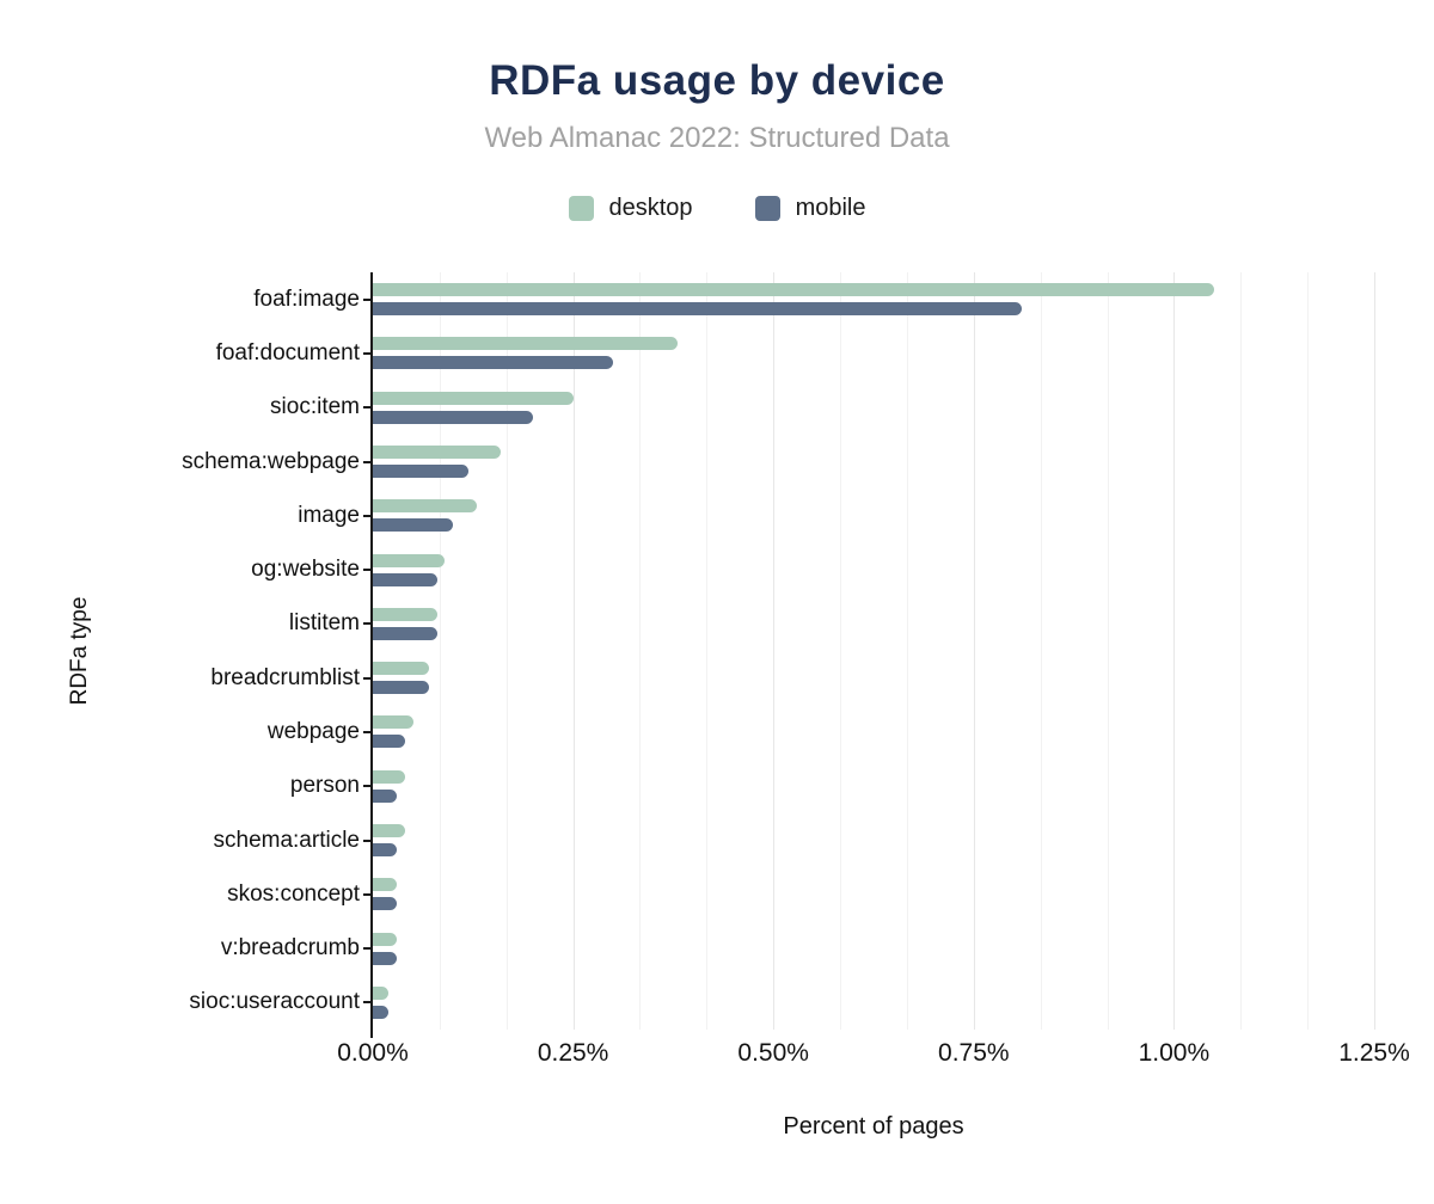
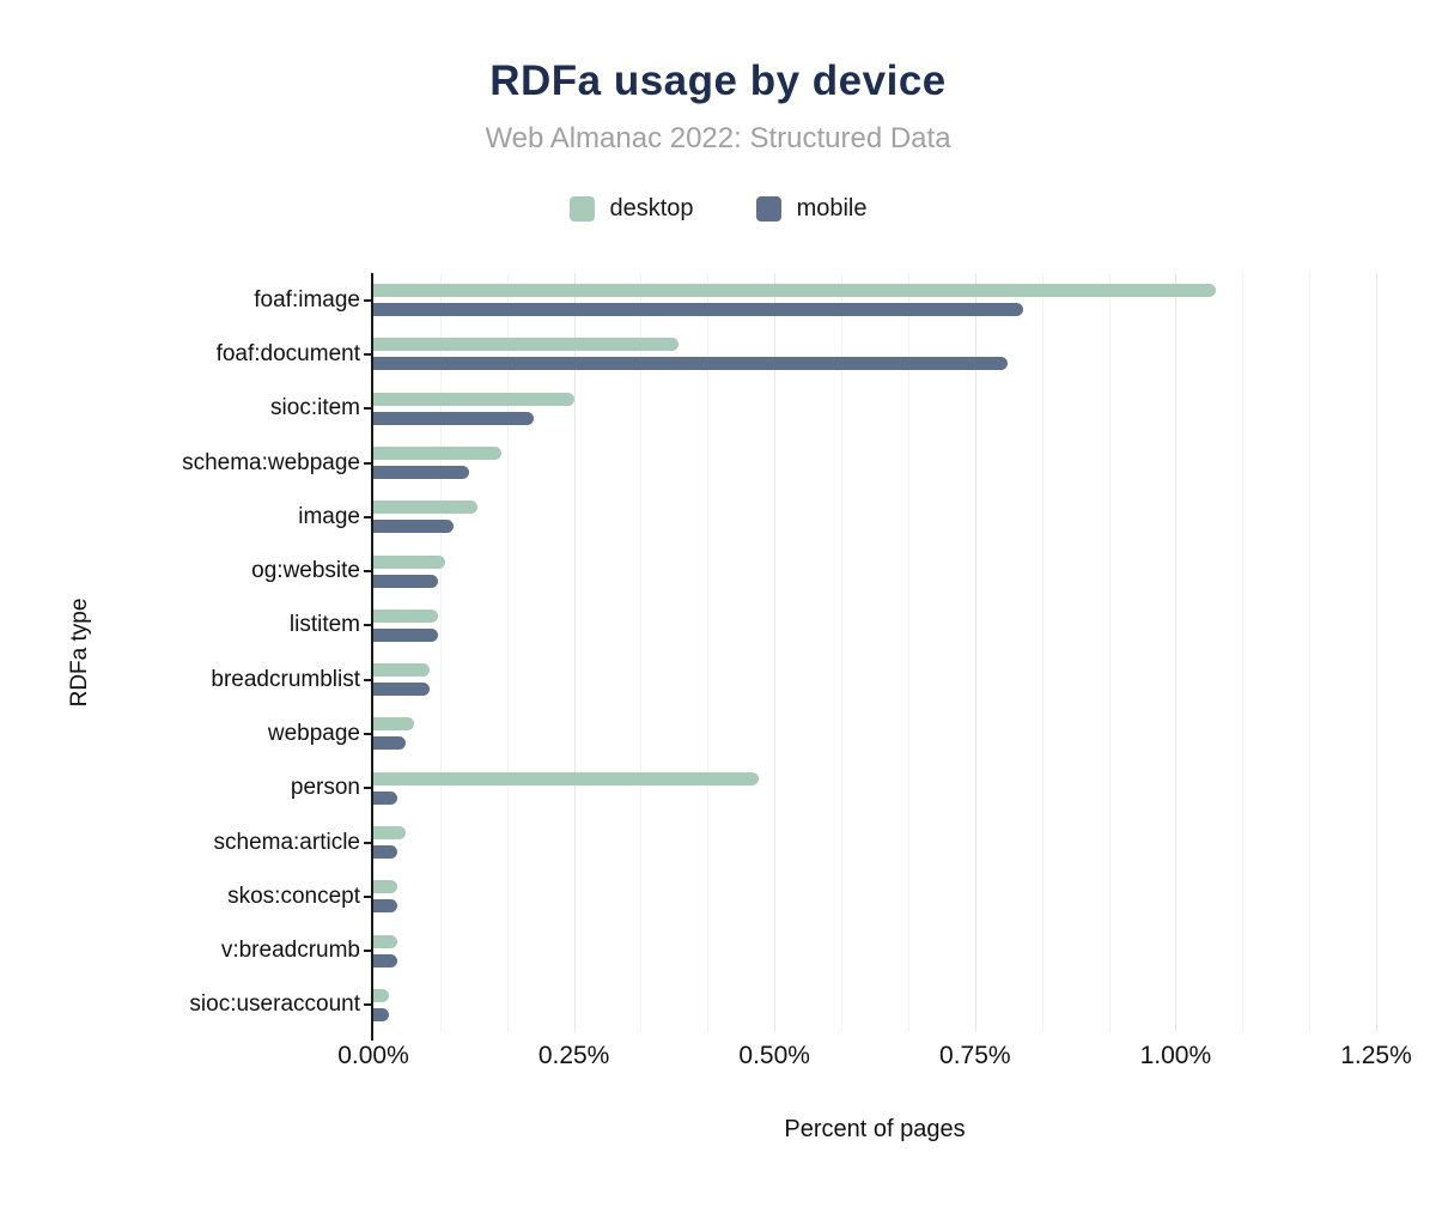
mobile/foaf:document: 0.30% -> 0.79%
desktop/person: 0.04% -> 0.48%
